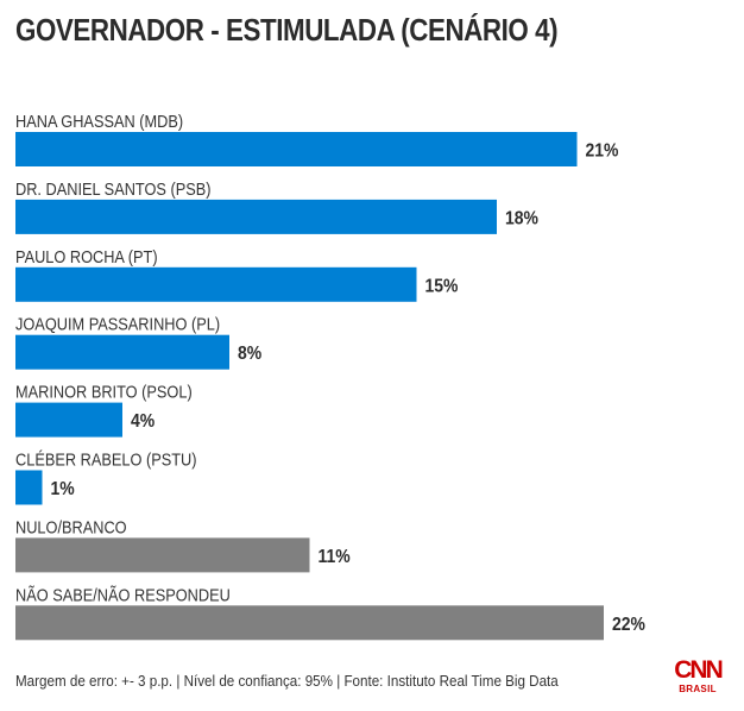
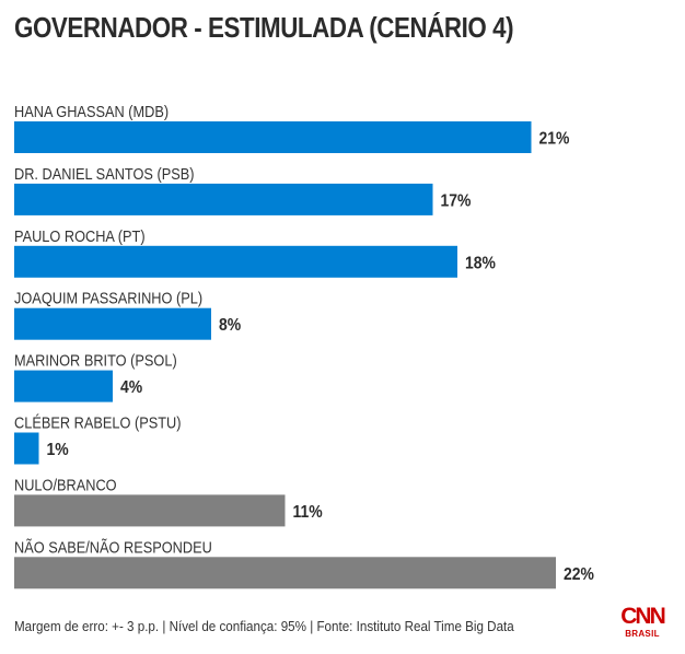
DR. DANIEL SANTOS (PSB): 18% -> 17%
PAULO ROCHA (PT): 15% -> 18%
